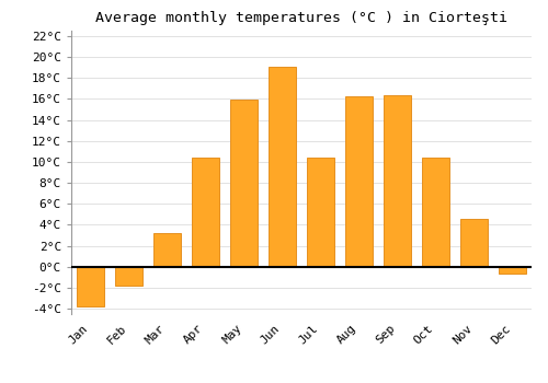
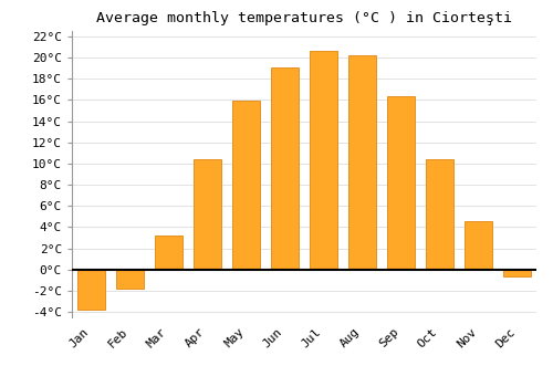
Jul: 10.4°C -> 20.6°C
Aug: 16.2°C -> 20.2°C
